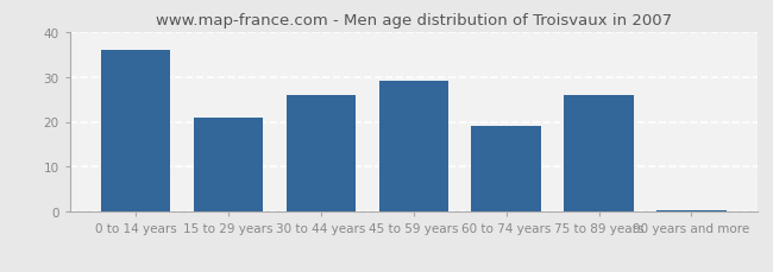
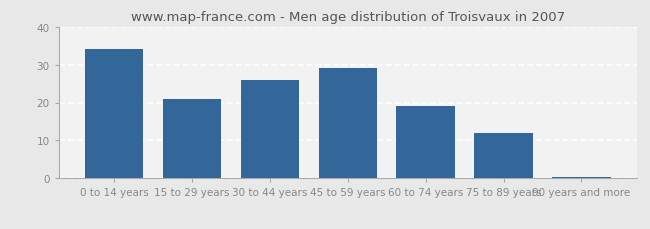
0 to 14 years: 36.0 -> 34.0
75 to 89 years: 26.0 -> 12.0
